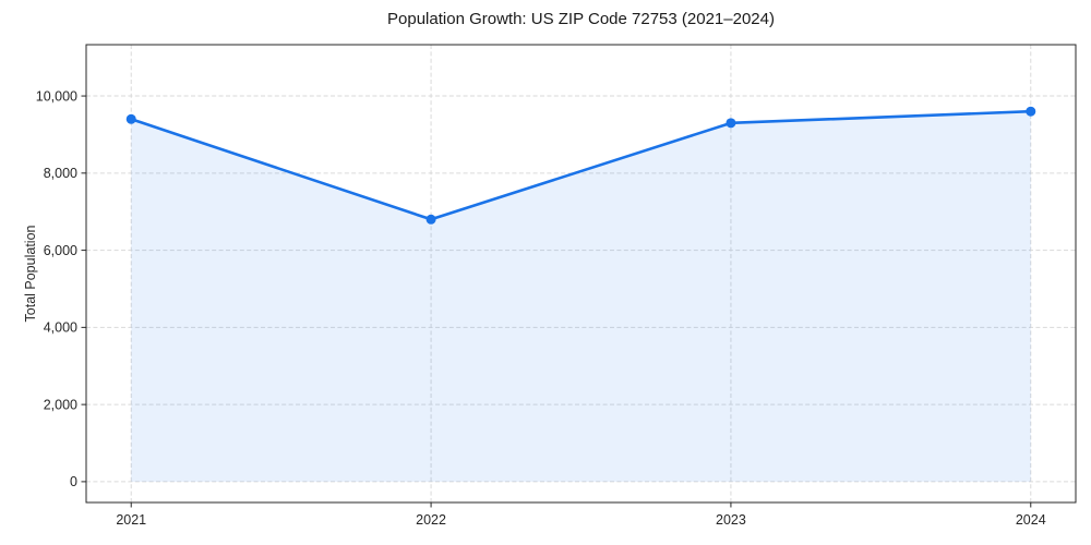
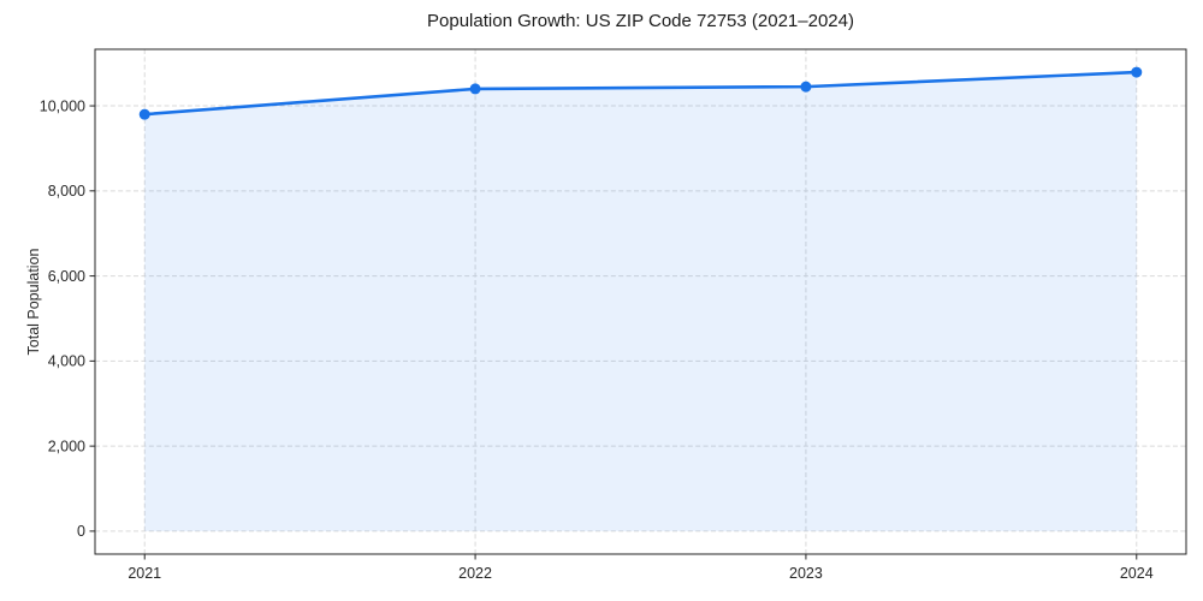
2021: 9400 -> 9800
2022: 6800 -> 10400
2023: 9300 -> 10400
2024: 9600 -> 10800
